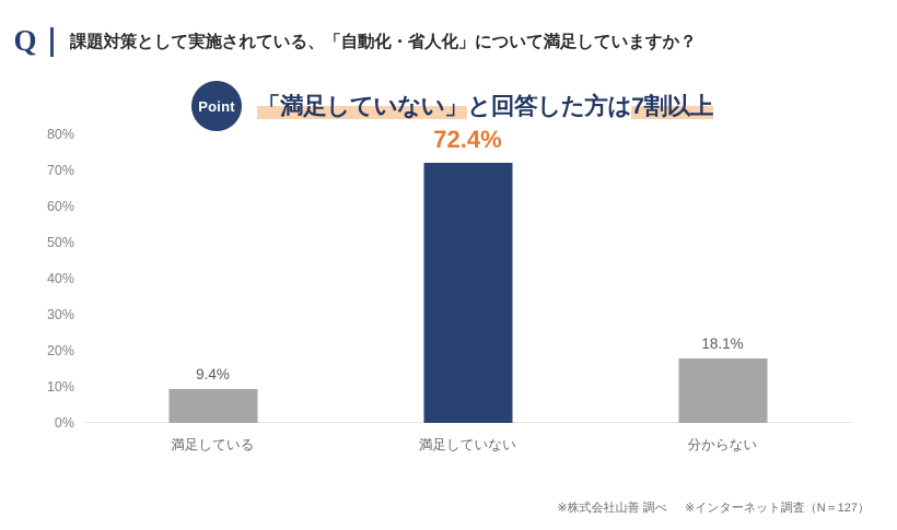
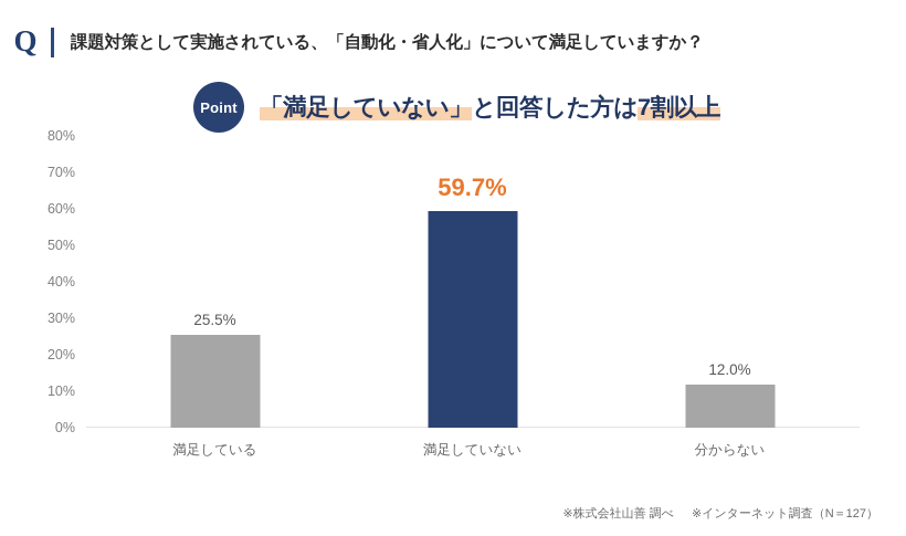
満足している: 9.4% -> 25.5%
満足していない: 72.4% -> 59.7%
分からない: 18.1% -> 12.0%
